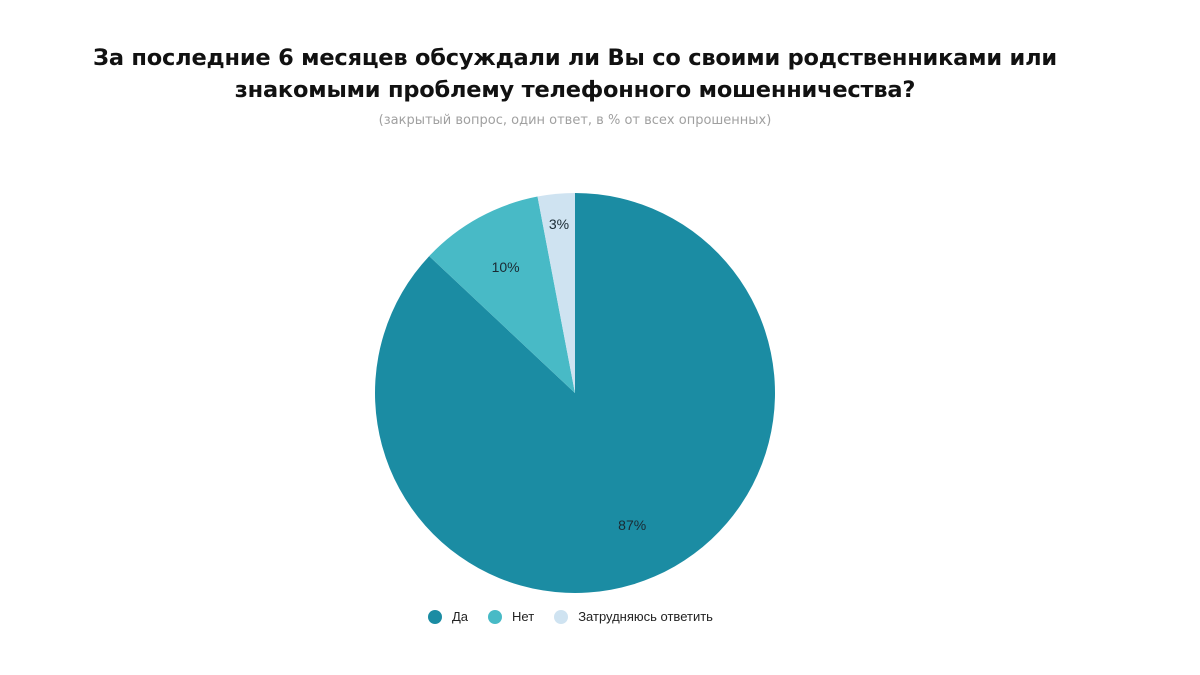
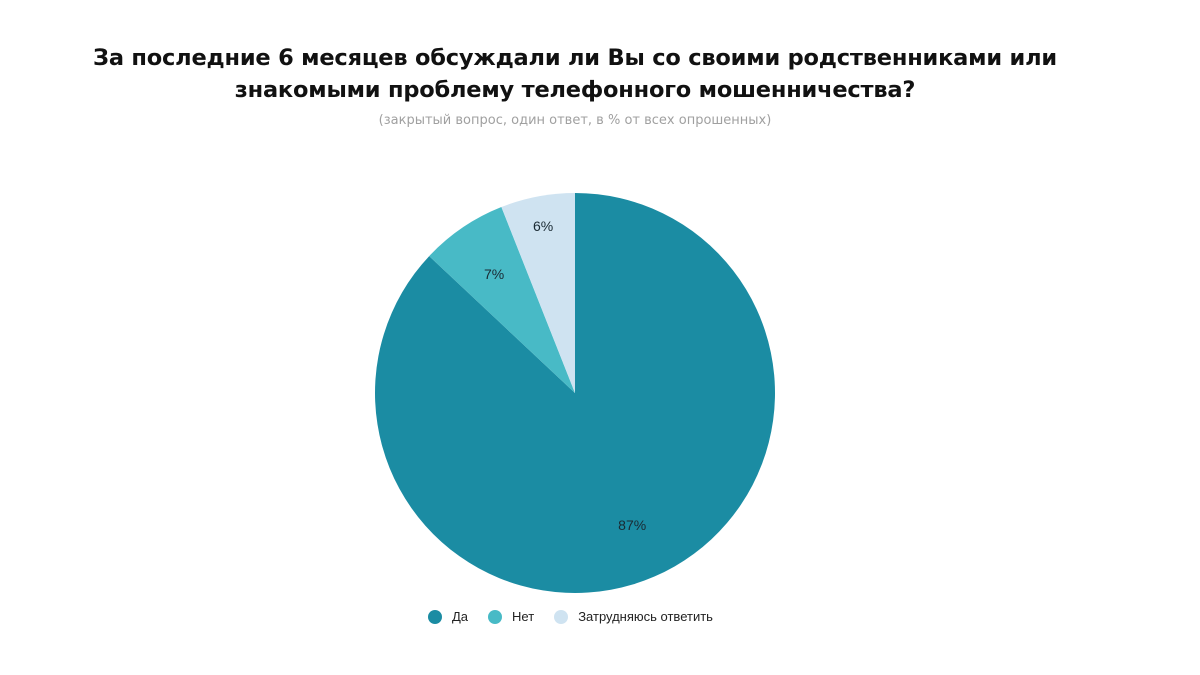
Нет: 10% -> 7%
Затрудняюсь ответить: 3% -> 6%
